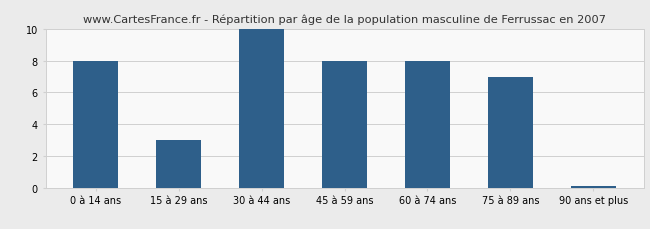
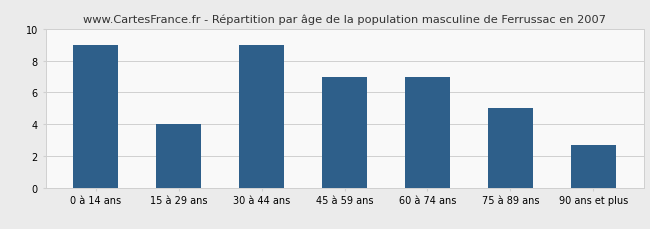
0 à 14 ans: 8.0 -> 9.0
15 à 29 ans: 3.0 -> 4.0
30 à 44 ans: 10.0 -> 9.0
45 à 59 ans: 8.0 -> 7.0
60 à 74 ans: 8.0 -> 7.0
75 à 89 ans: 7.0 -> 5.0
90 ans et plus: 0.1 -> 2.7
